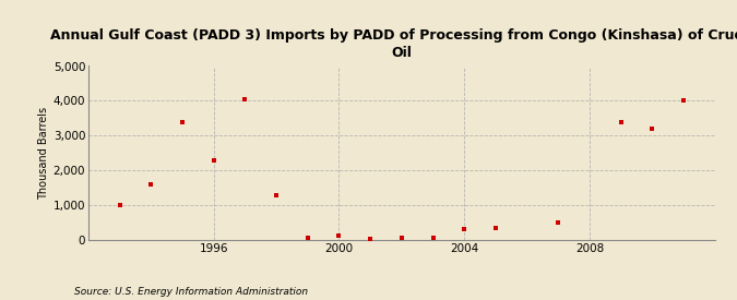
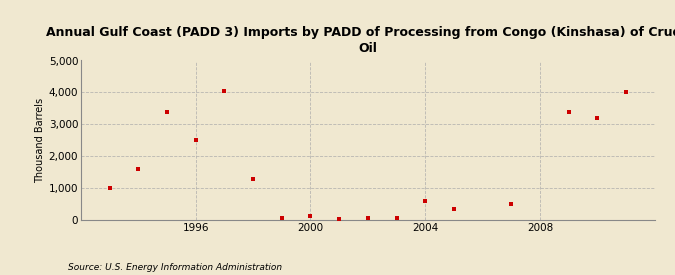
1996: 2,300 -> 2,500
2004: 320 -> 600
